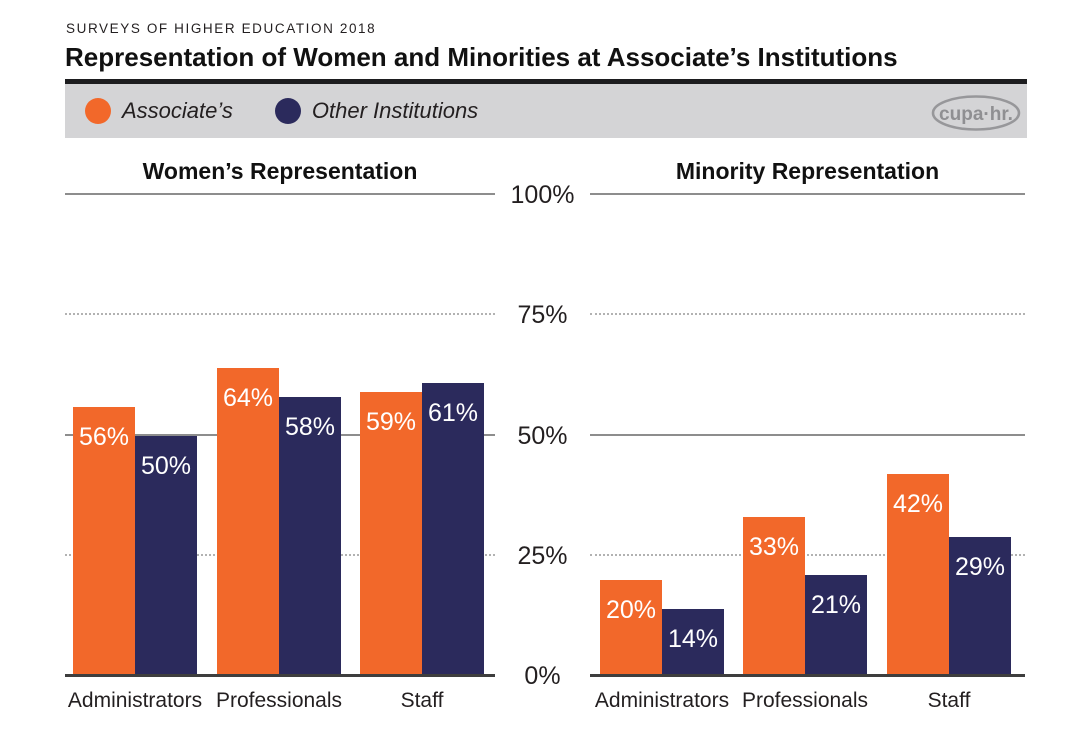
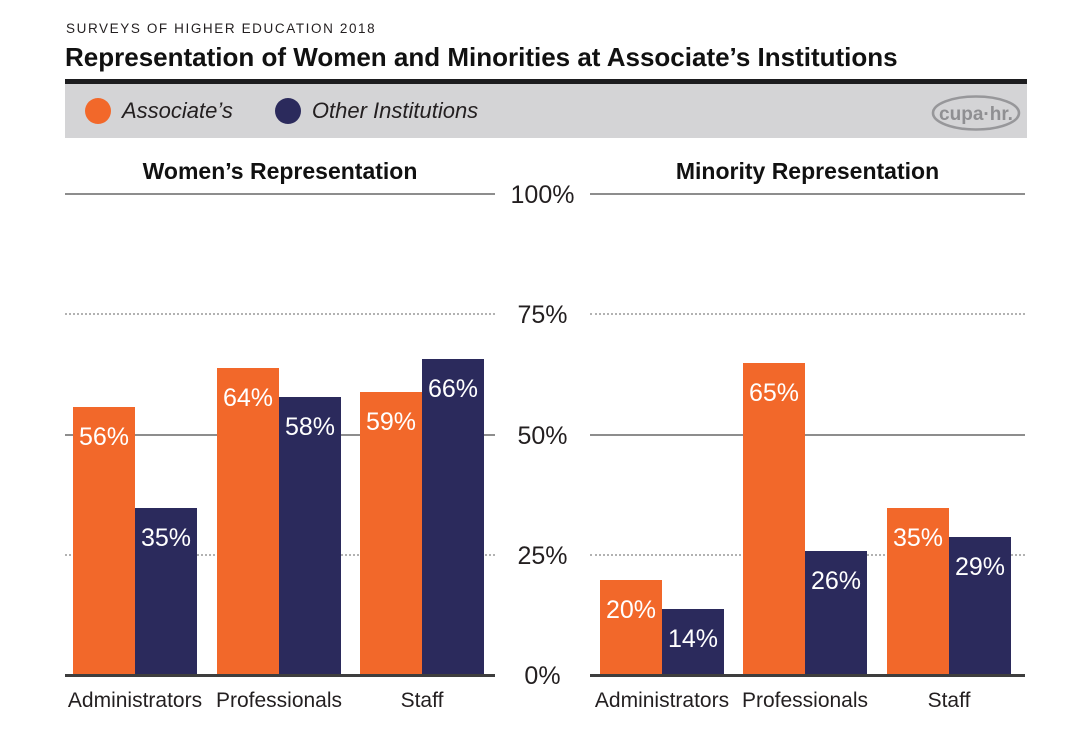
Women’s Representation/Other Institutions/Administrators: 50% -> 35%
Women’s Representation/Other Institutions/Staff: 61% -> 66%
Minority Representation/Associate’s/Professionals: 33% -> 65%
Minority Representation/Other Institutions/Professionals: 21% -> 26%
Minority Representation/Associate’s/Staff: 42% -> 35%
